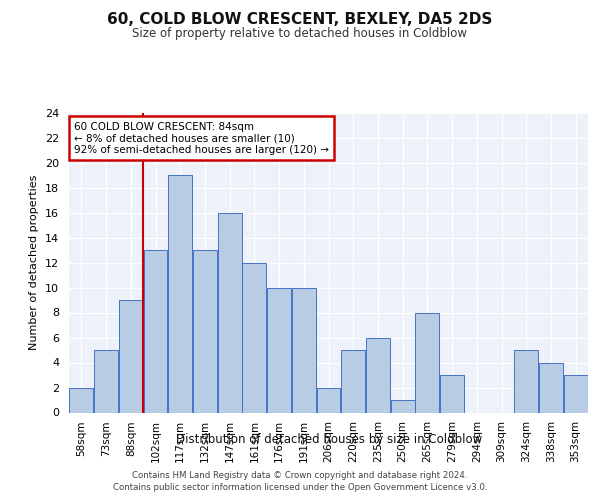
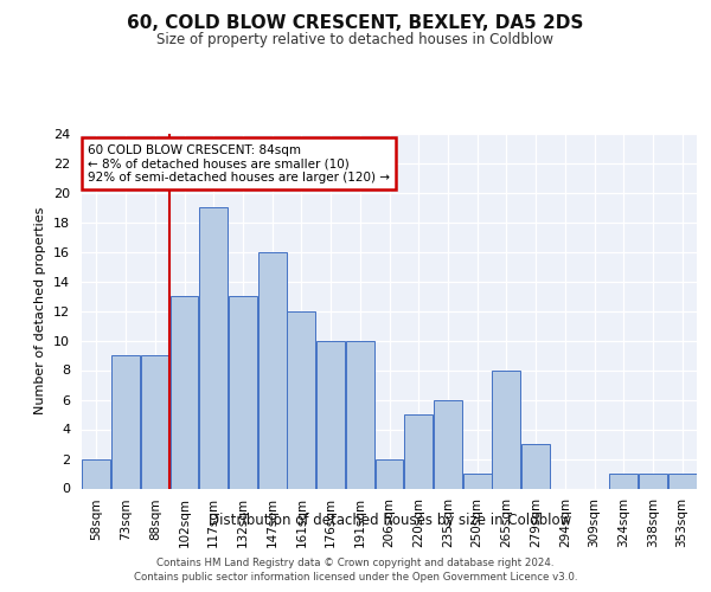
73sqm: 5 -> 9
324sqm: 5 -> 1
338sqm: 4 -> 1
353sqm: 3 -> 1
